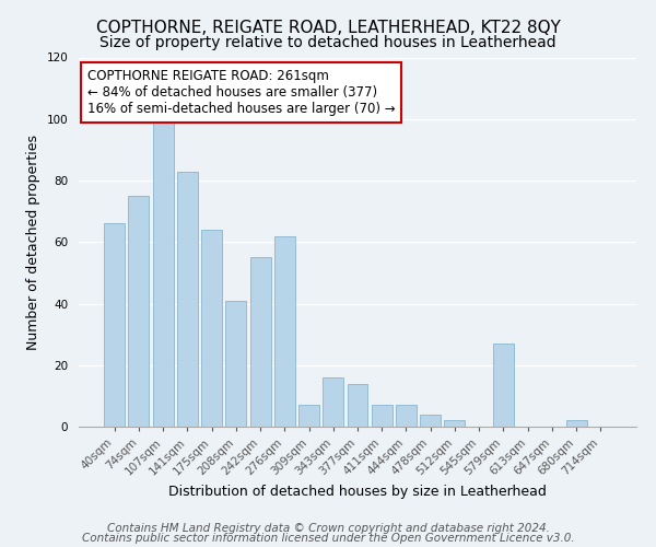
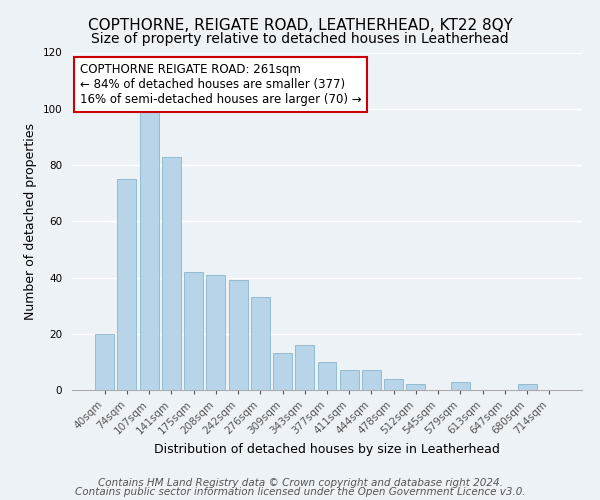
40sqm: 66 -> 20
175sqm: 64 -> 42
242sqm: 55 -> 39
276sqm: 62 -> 33
309sqm: 7 -> 13
377sqm: 14 -> 10
579sqm: 27 -> 3
